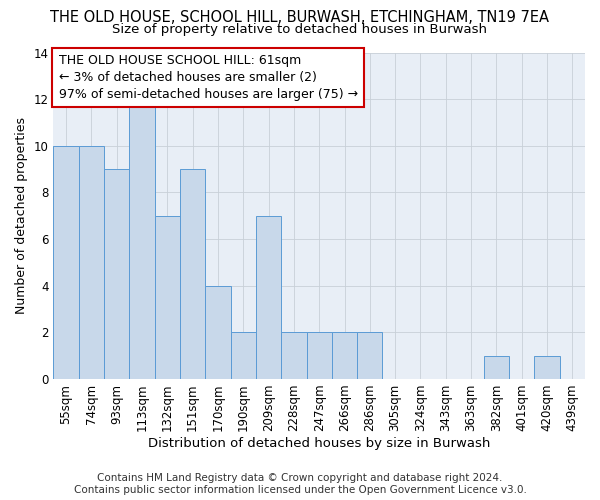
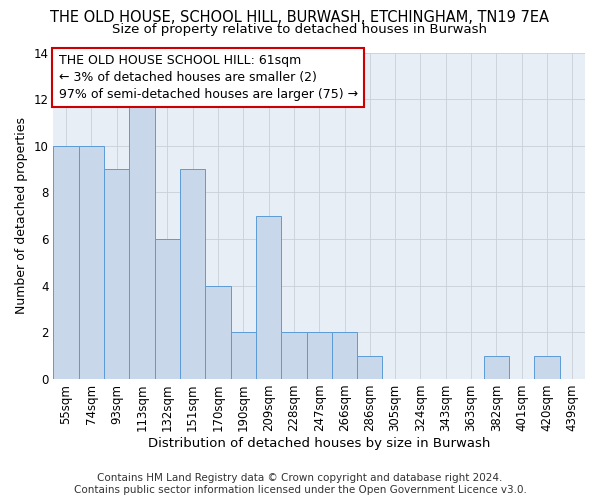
132sqm: 7 -> 6
286sqm: 2 -> 1
